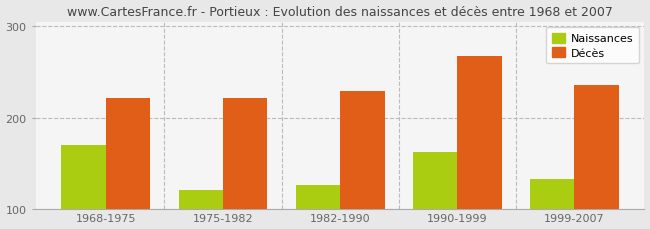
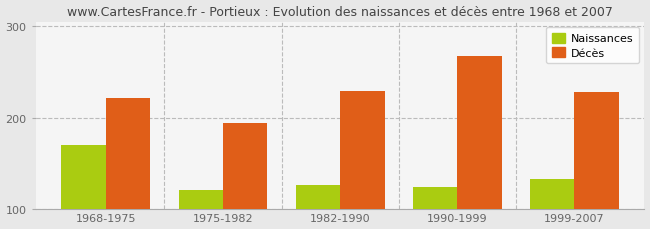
Décès/1975-1982: 221 -> 194
Naissances/1990-1999: 162 -> 124
Décès/1999-2007: 236 -> 228
